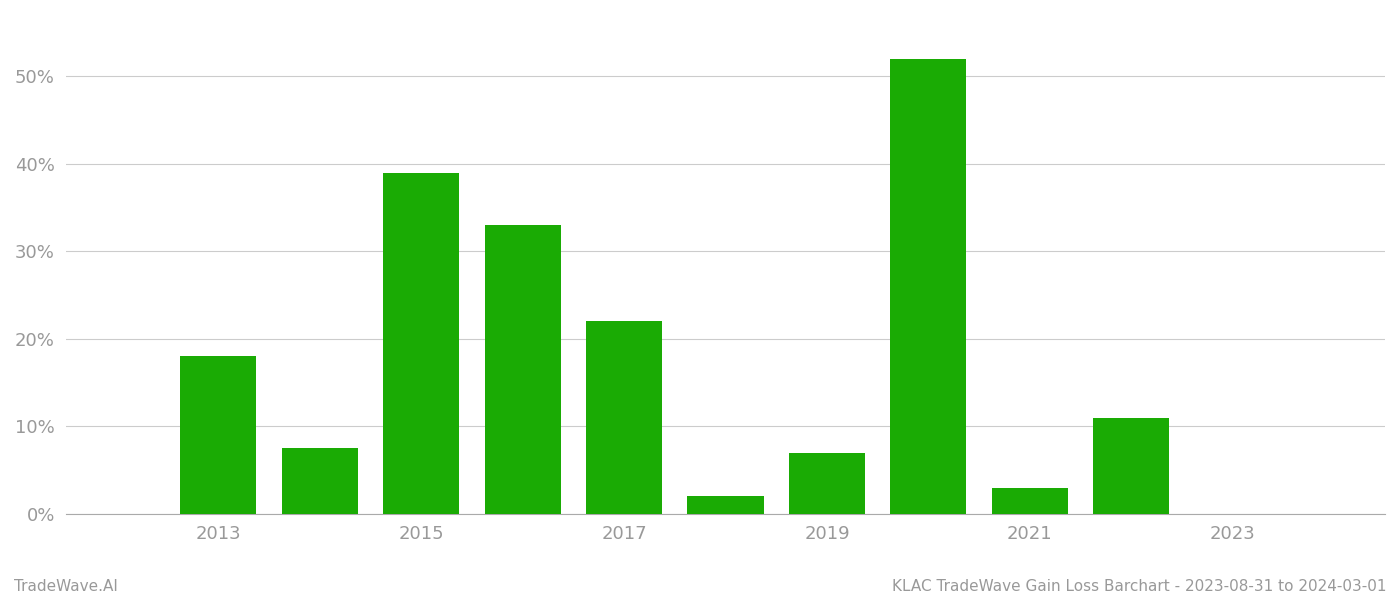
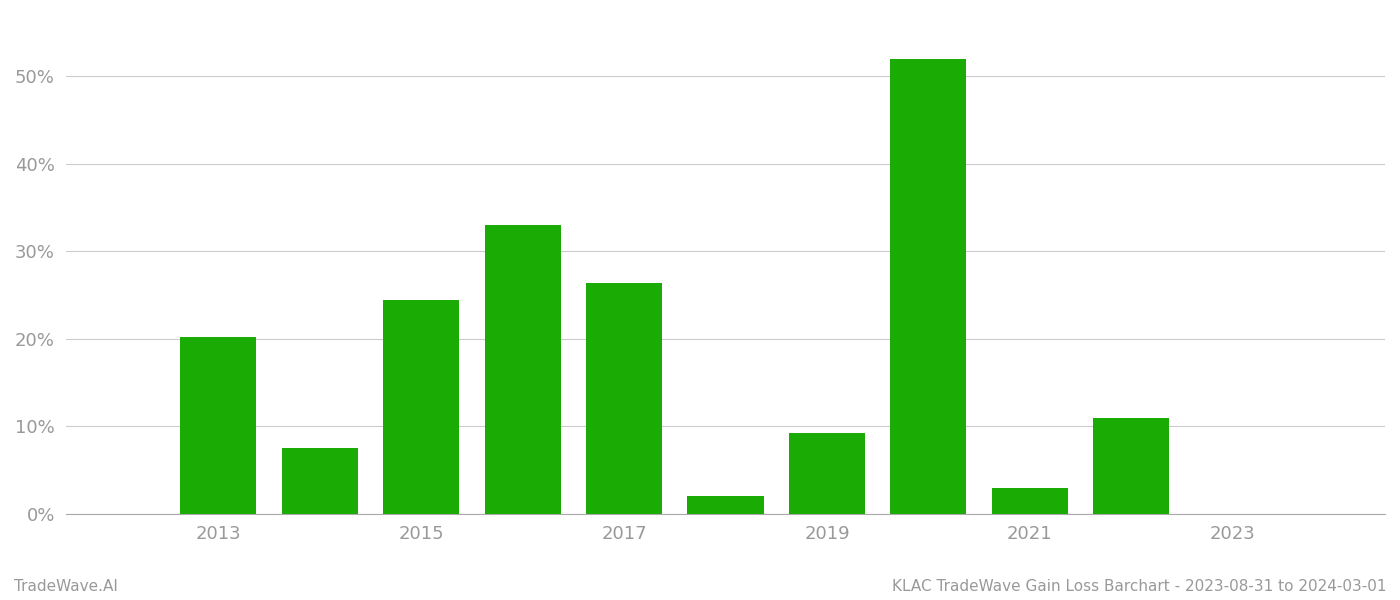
2013: 18.0% -> 20.2%
2015: 39.0% -> 24.4%
2017: 22.0% -> 26.4%
2019: 7.0% -> 9.2%
